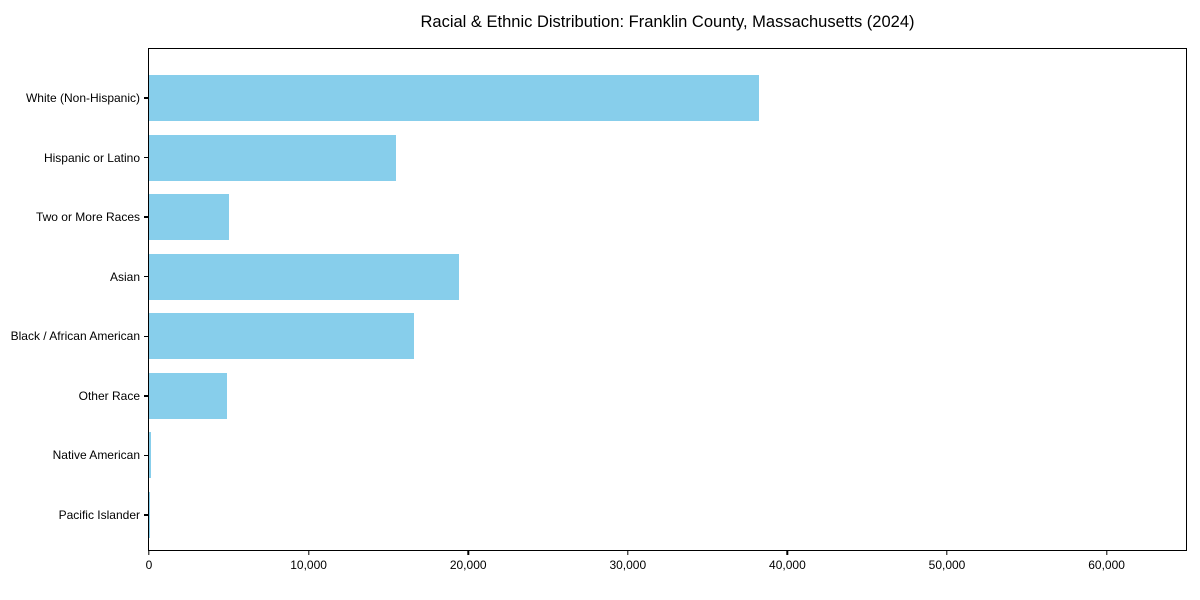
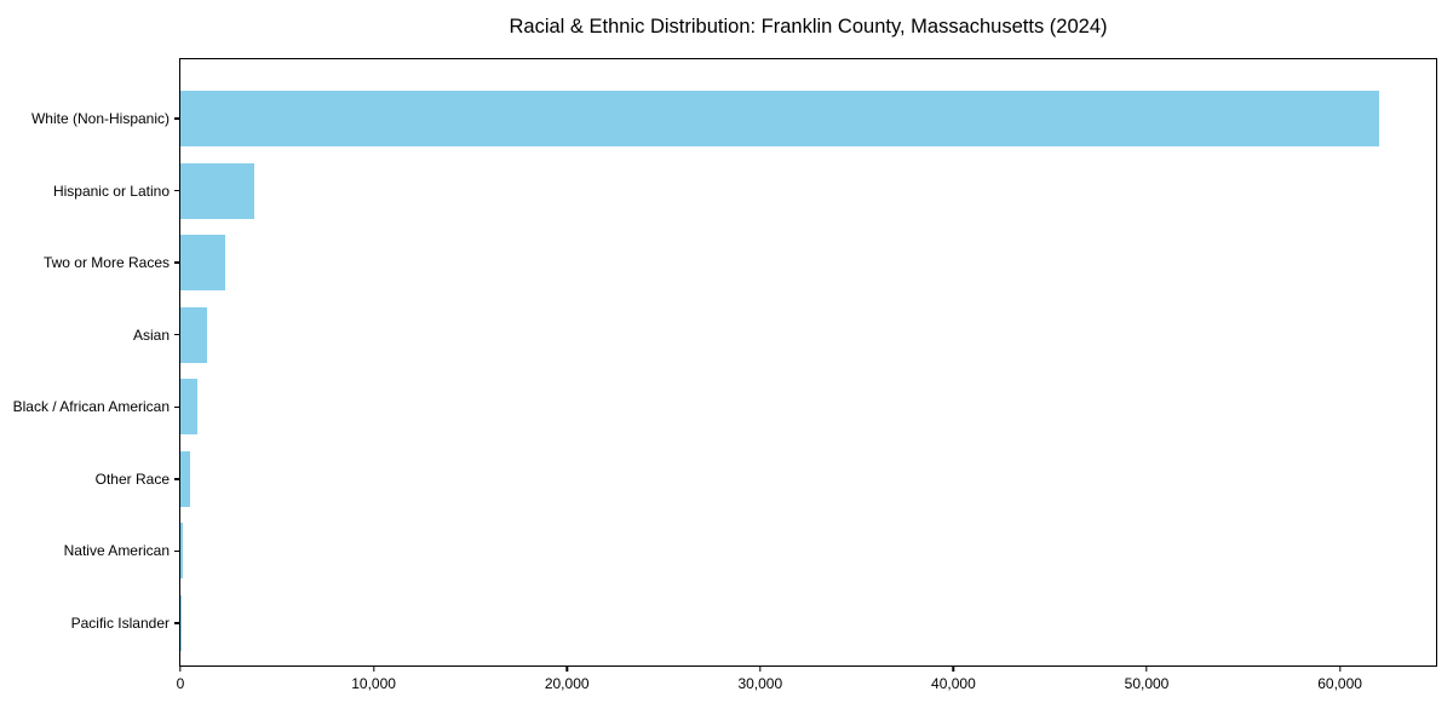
White (Non-Hispanic): 38200 -> 62000
Hispanic or Latino: 15500 -> 3800
Two or More Races: 5000 -> 2300
Asian: 19400 -> 1400
Black / African American: 16600 -> 900
Other Race: 4900 -> 500
